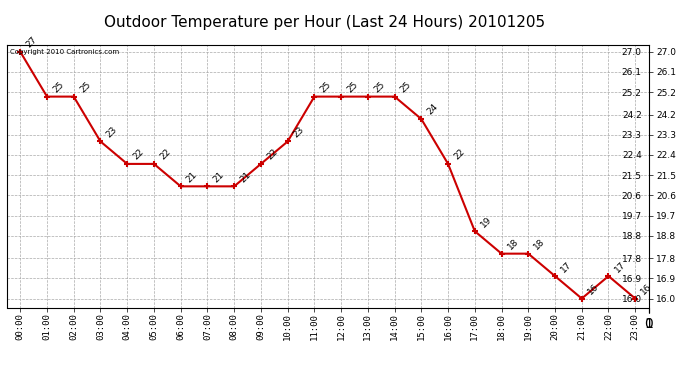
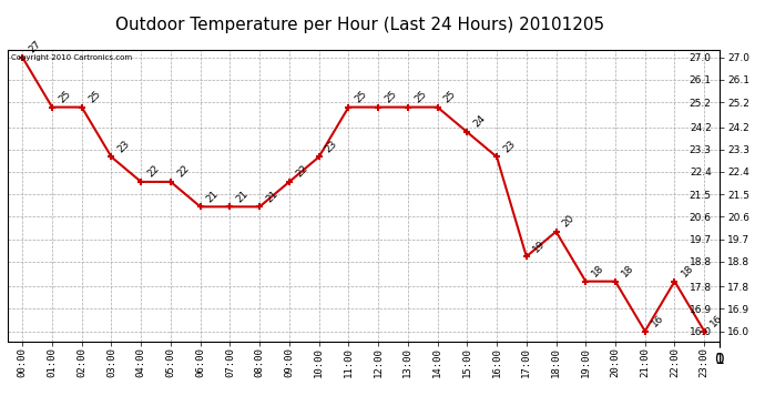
16:00: 22 -> 23
18:00: 18 -> 20
20:00: 17 -> 18
22:00: 17 -> 18
